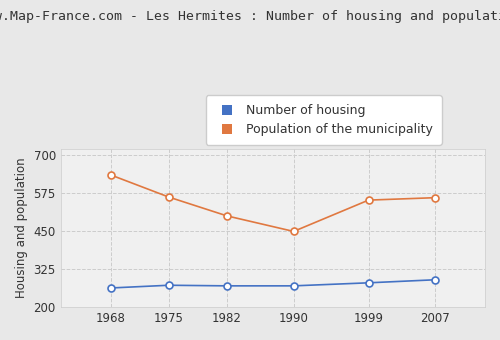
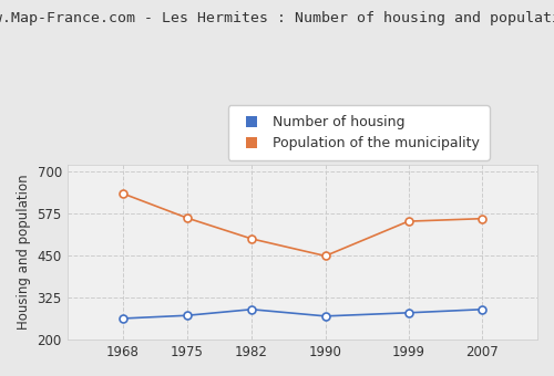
Number of housing/1982: 270 -> 290
